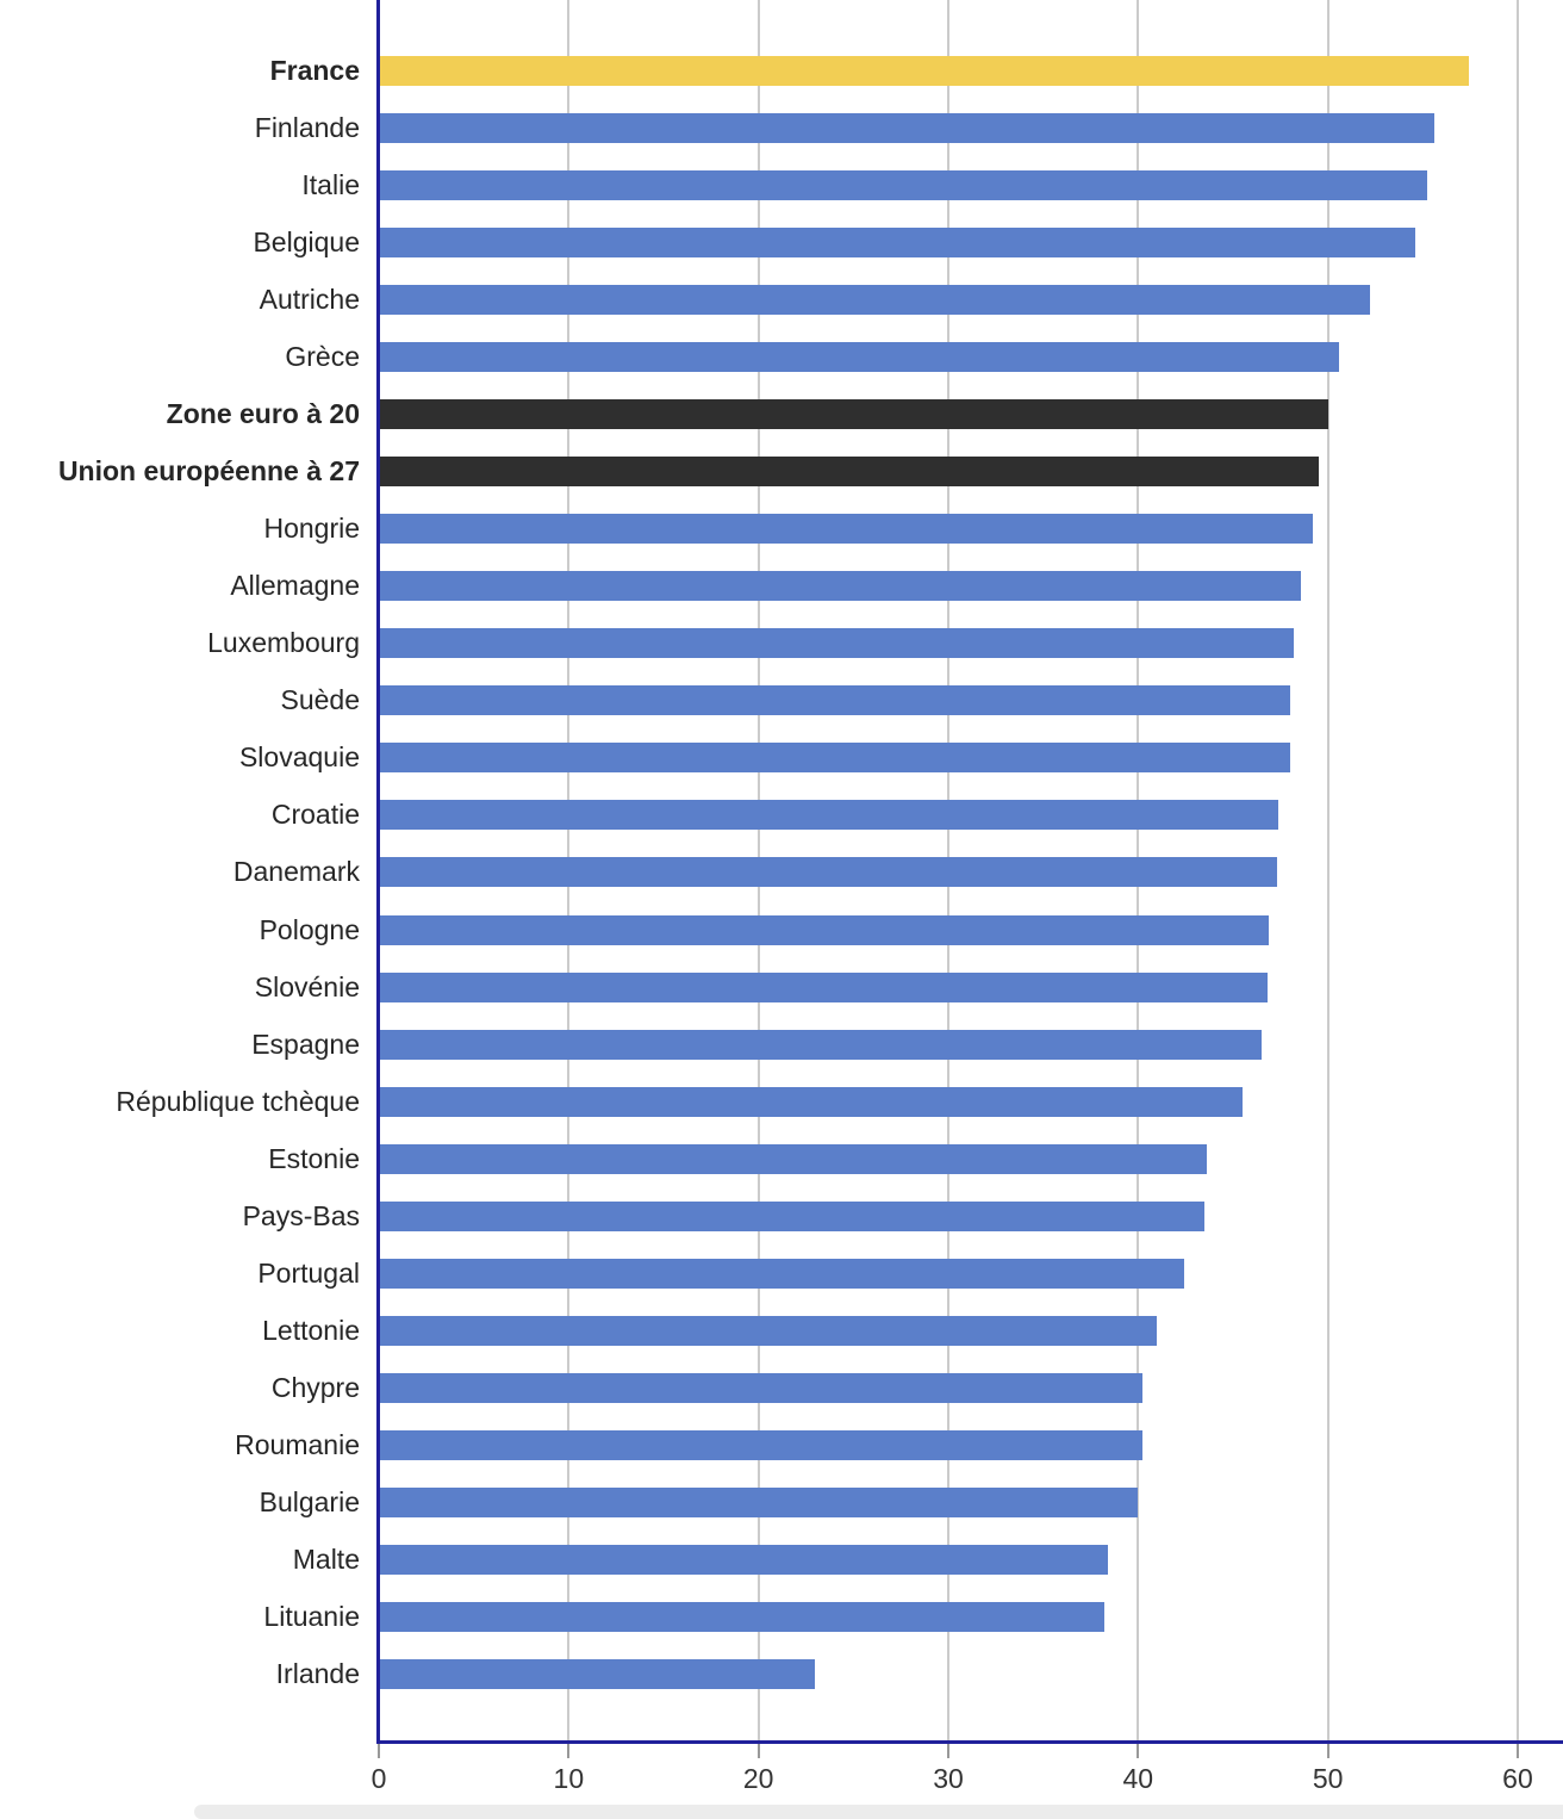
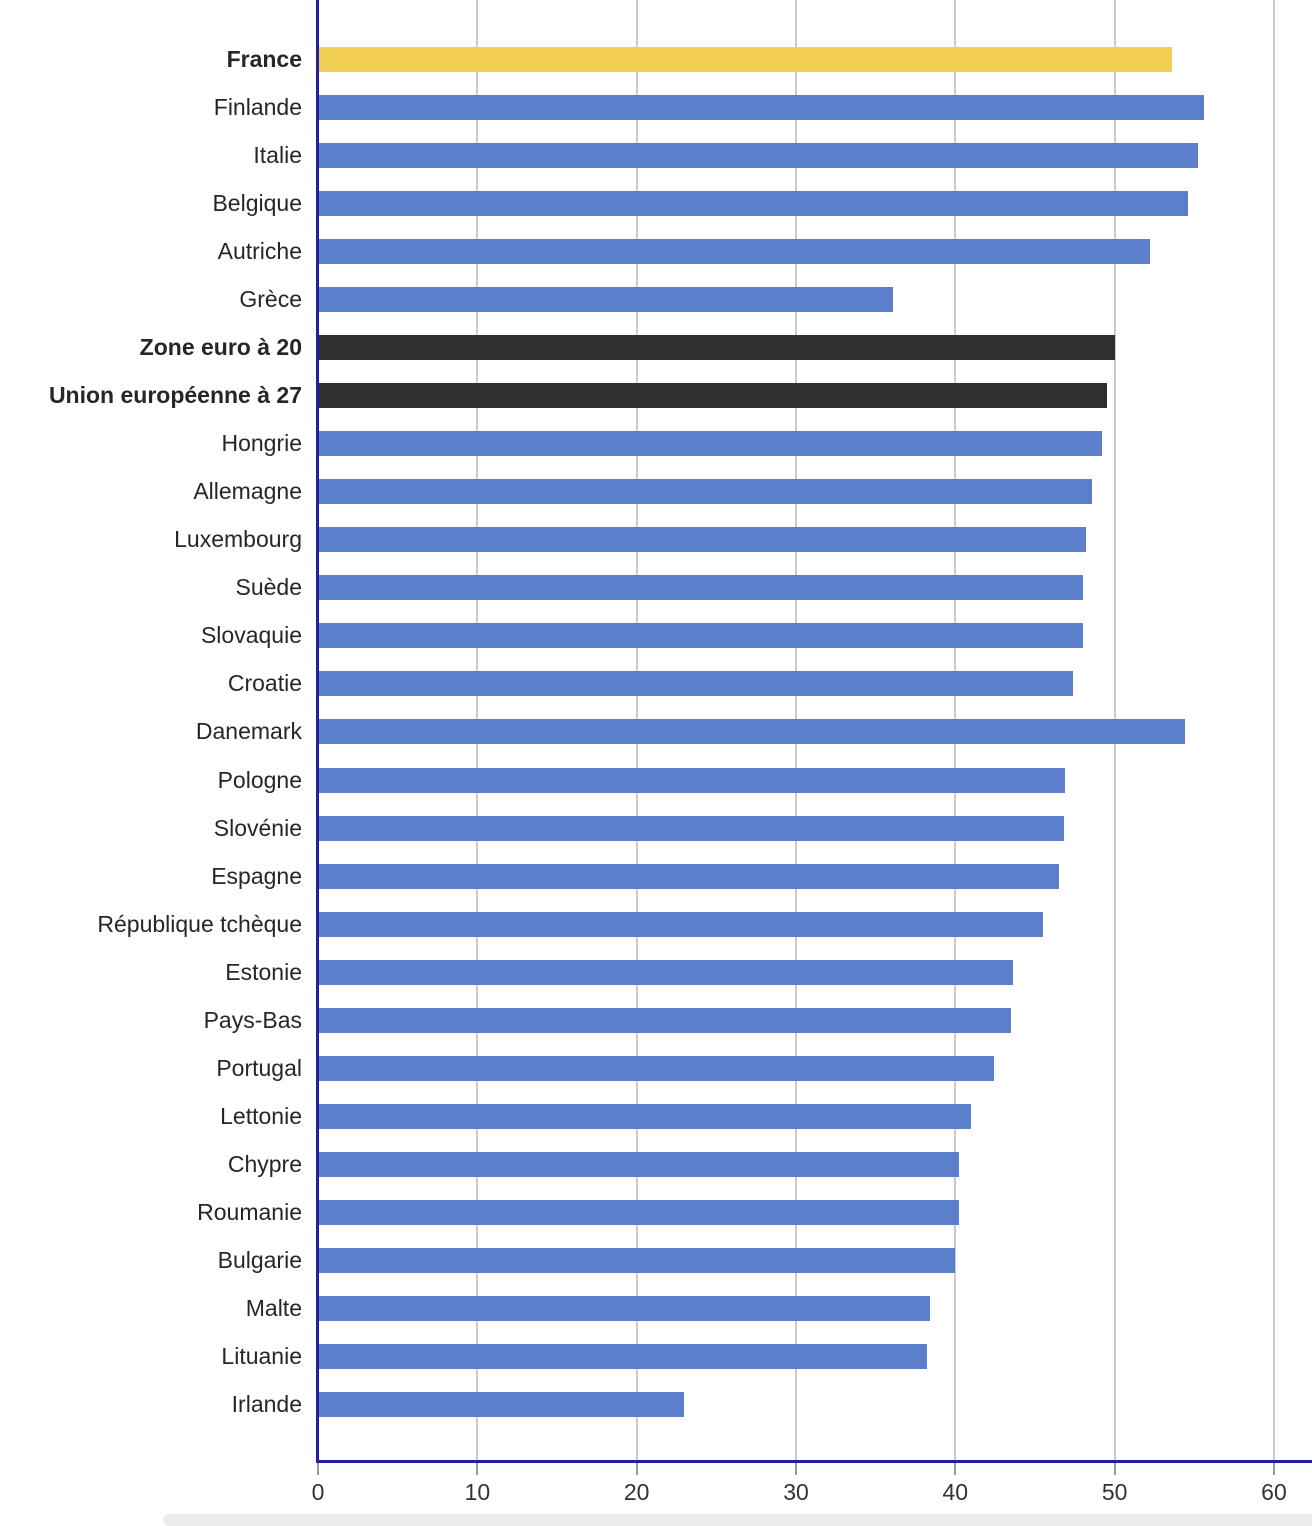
France: 57.4 -> 53.6
Grèce: 50.6 -> 36.1
Danemark: 47.3 -> 54.4
